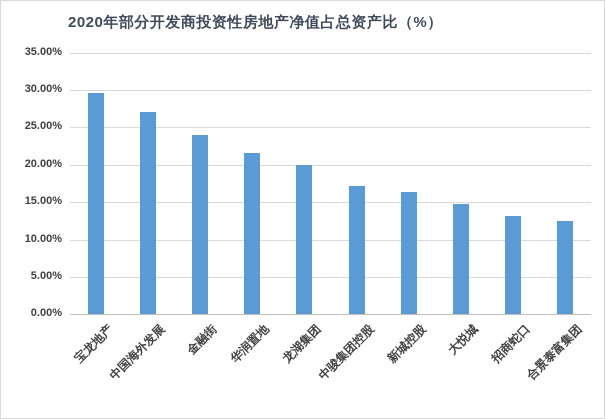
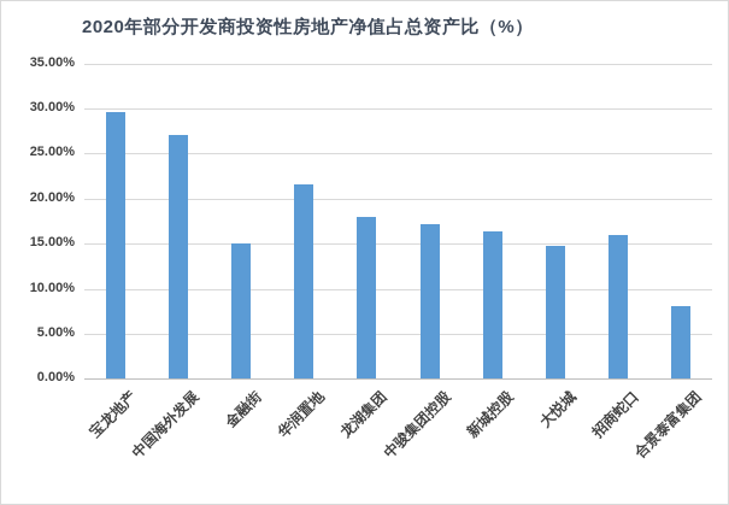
金融街: 24% -> 15%
龙湖集团: 20% -> 18%
招商蛇口: 13% -> 16%
合景泰富集团: 12% -> 8%
